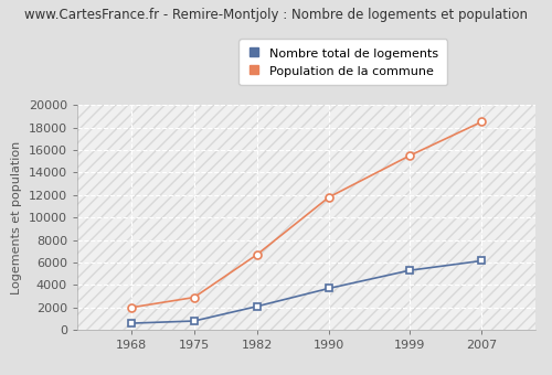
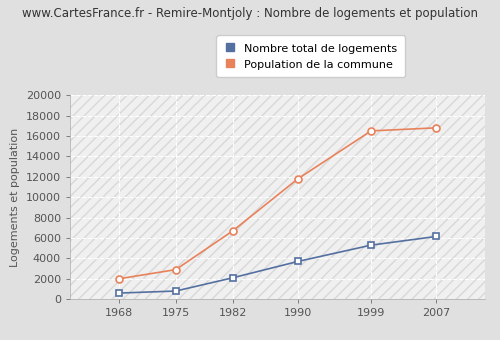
Population de la commune/1999: 15500 -> 16500
Population de la commune/2007: 18500 -> 16800
